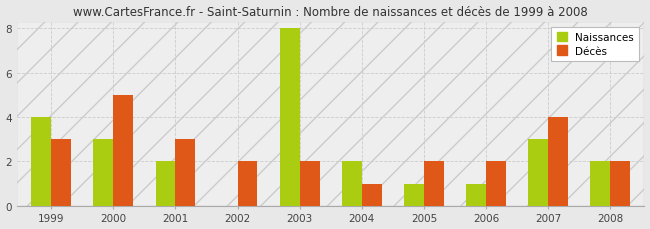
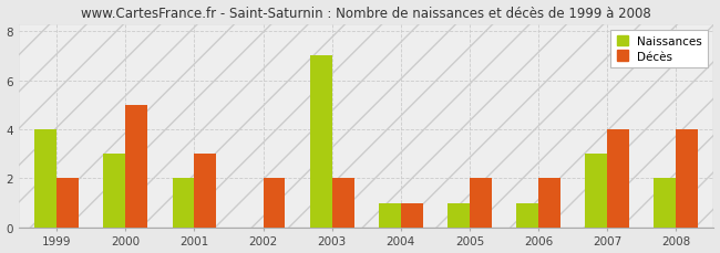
Décès/1999: 3 -> 2
Naissances/2003: 8 -> 7
Naissances/2004: 2 -> 1
Décès/2008: 2 -> 4
